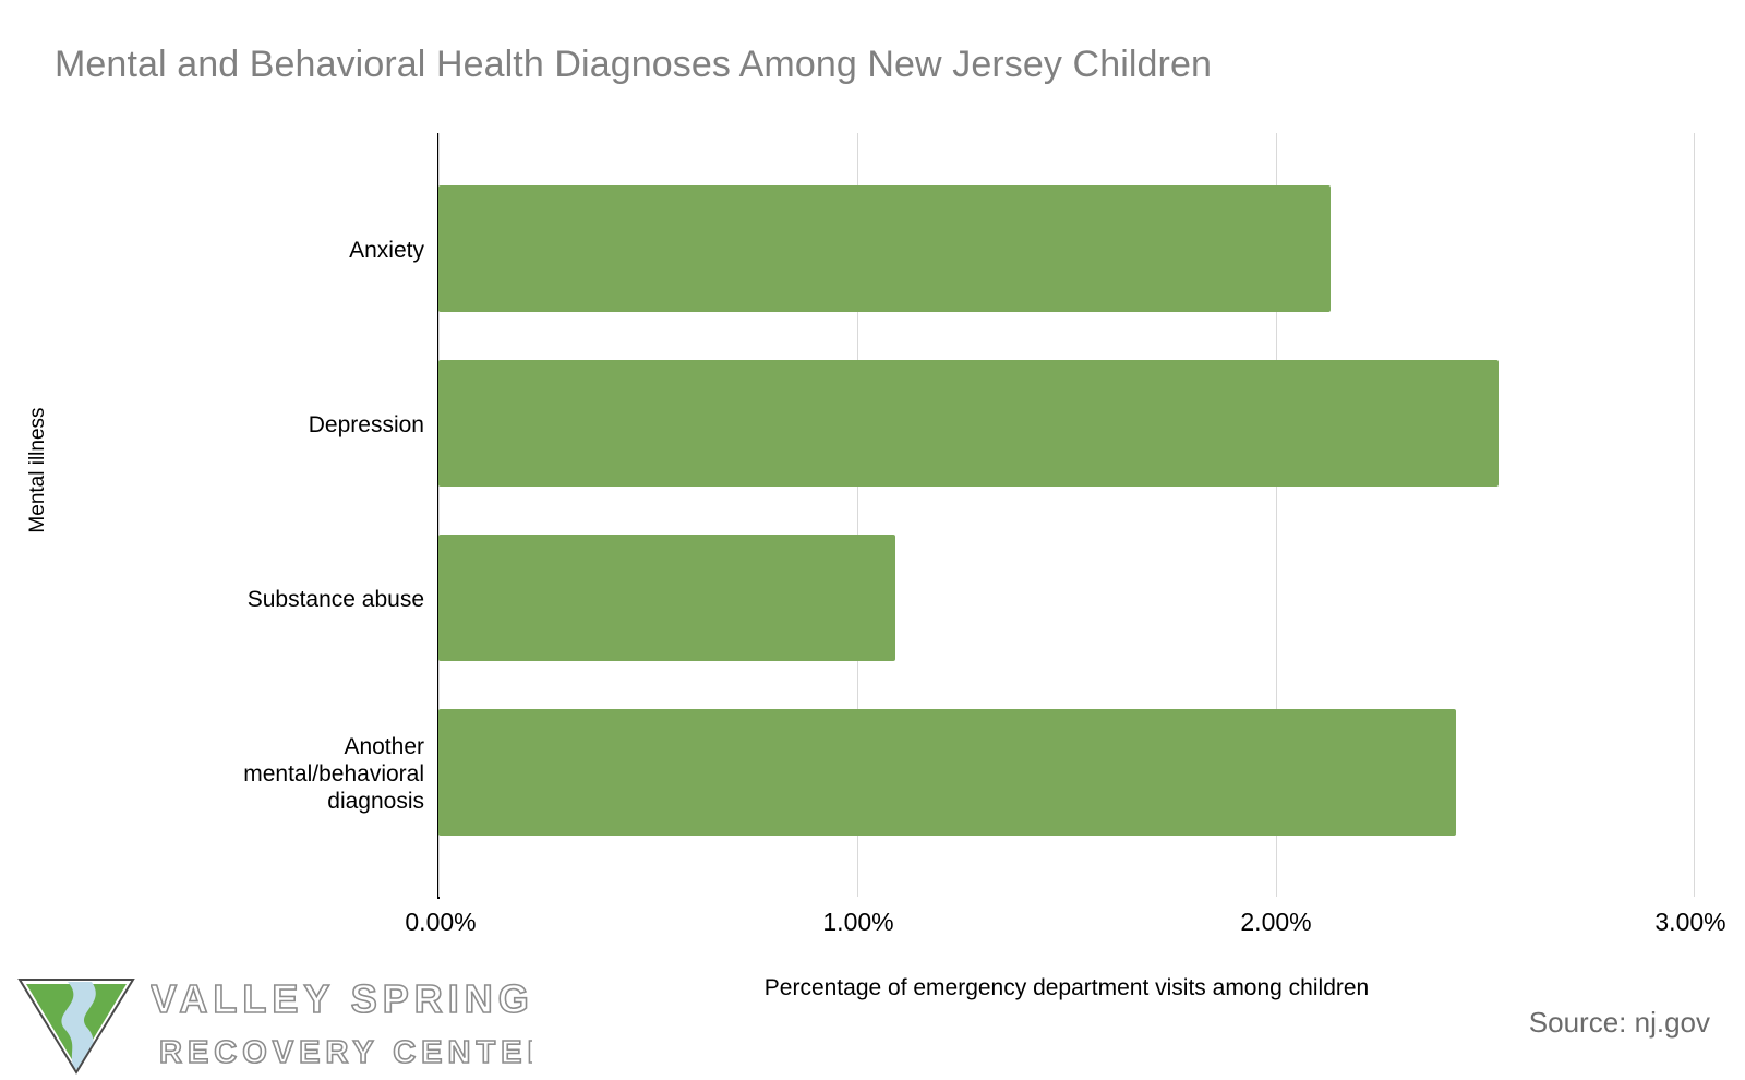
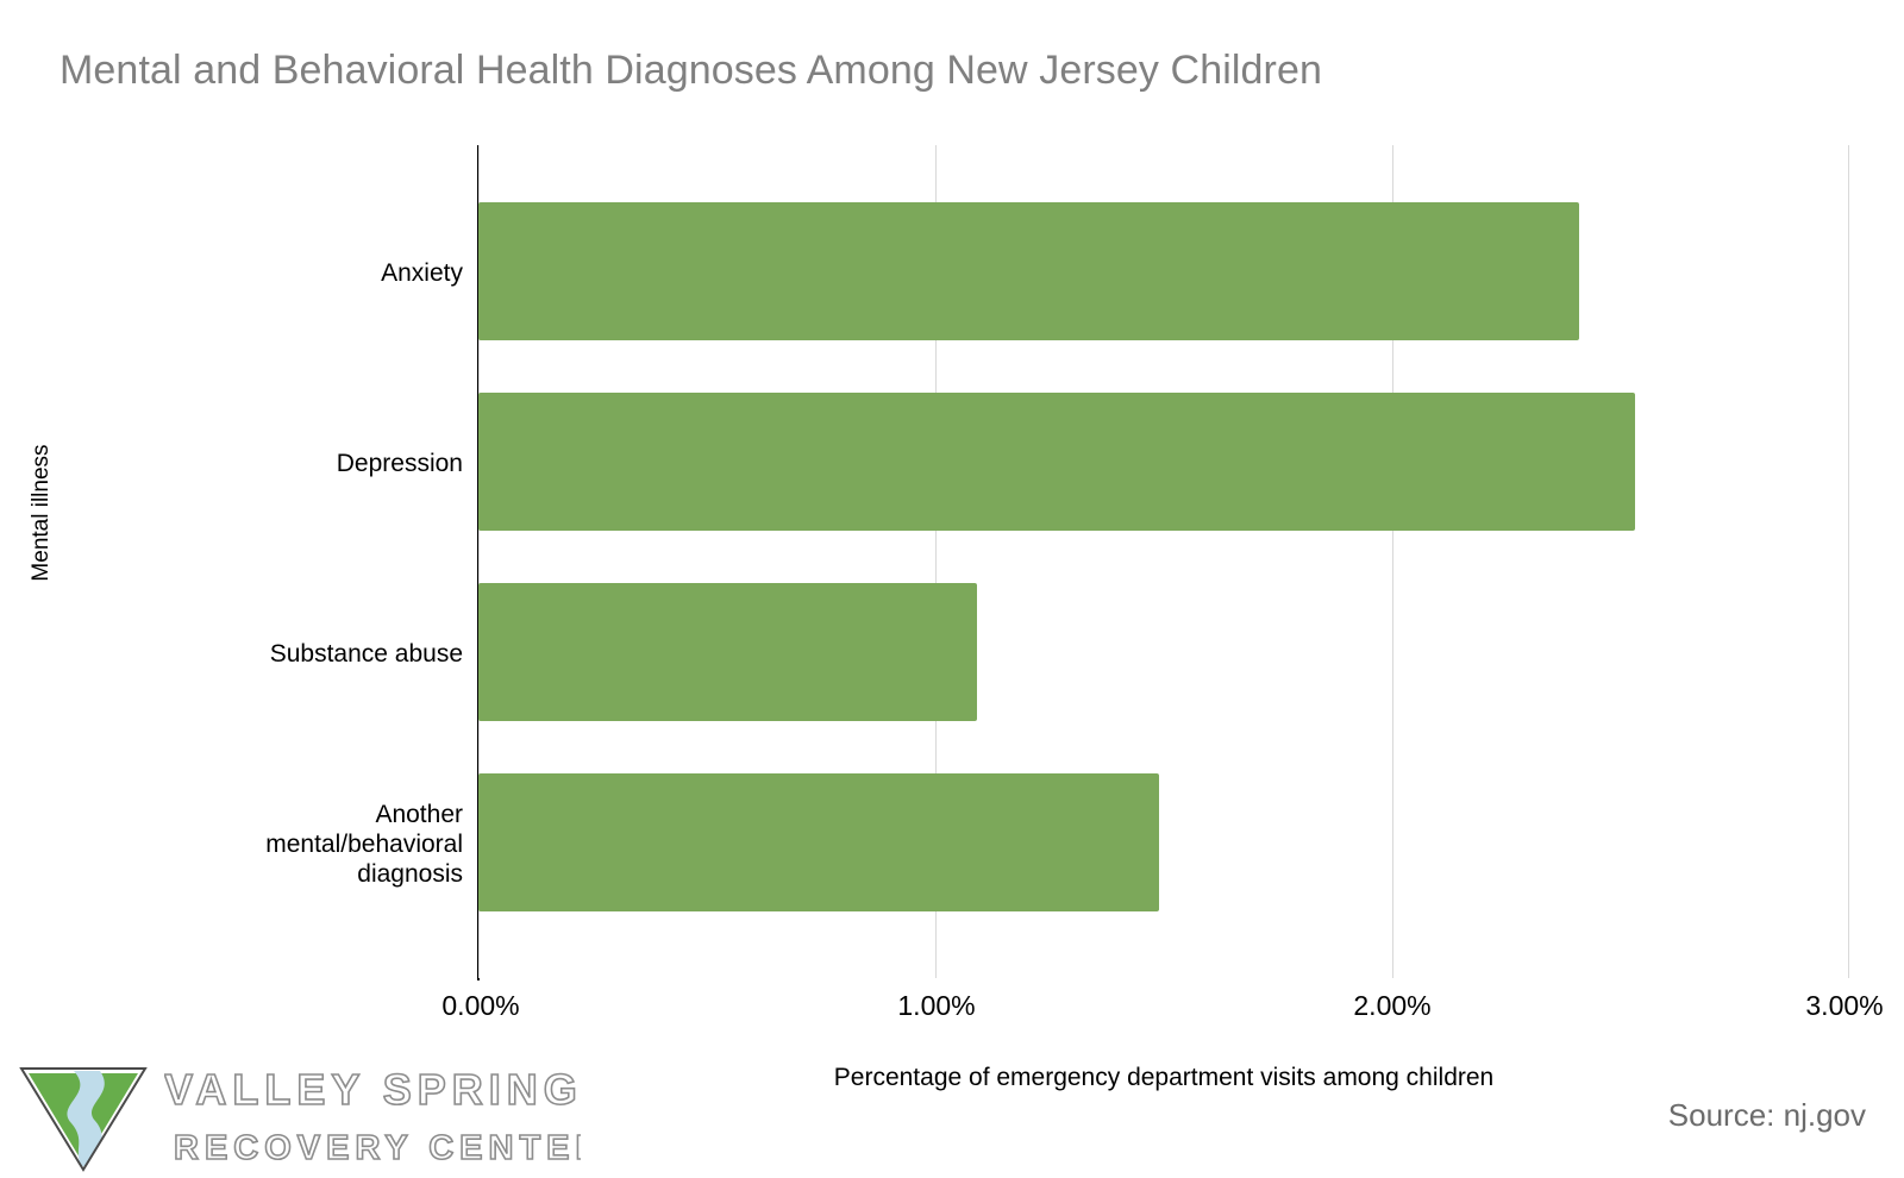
Anxiety: 2.13% -> 2.41%
Another mental/behavioral diagnosis: 2.43% -> 1.49%
